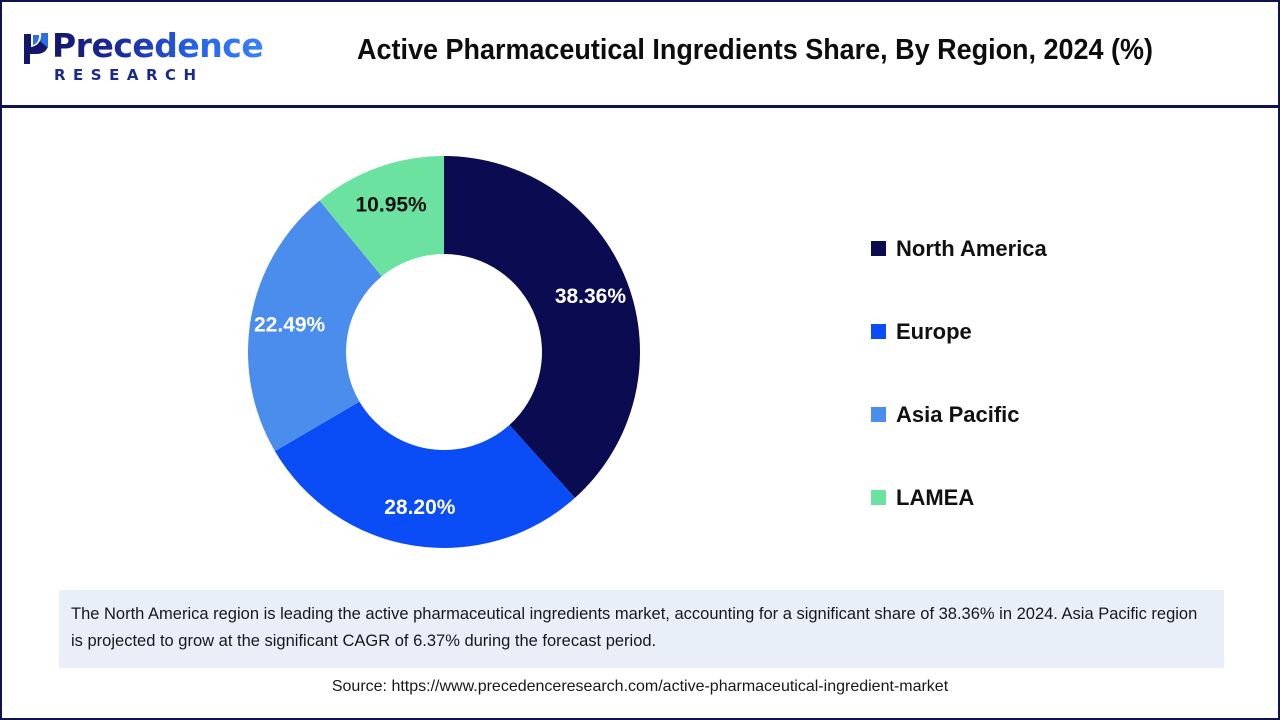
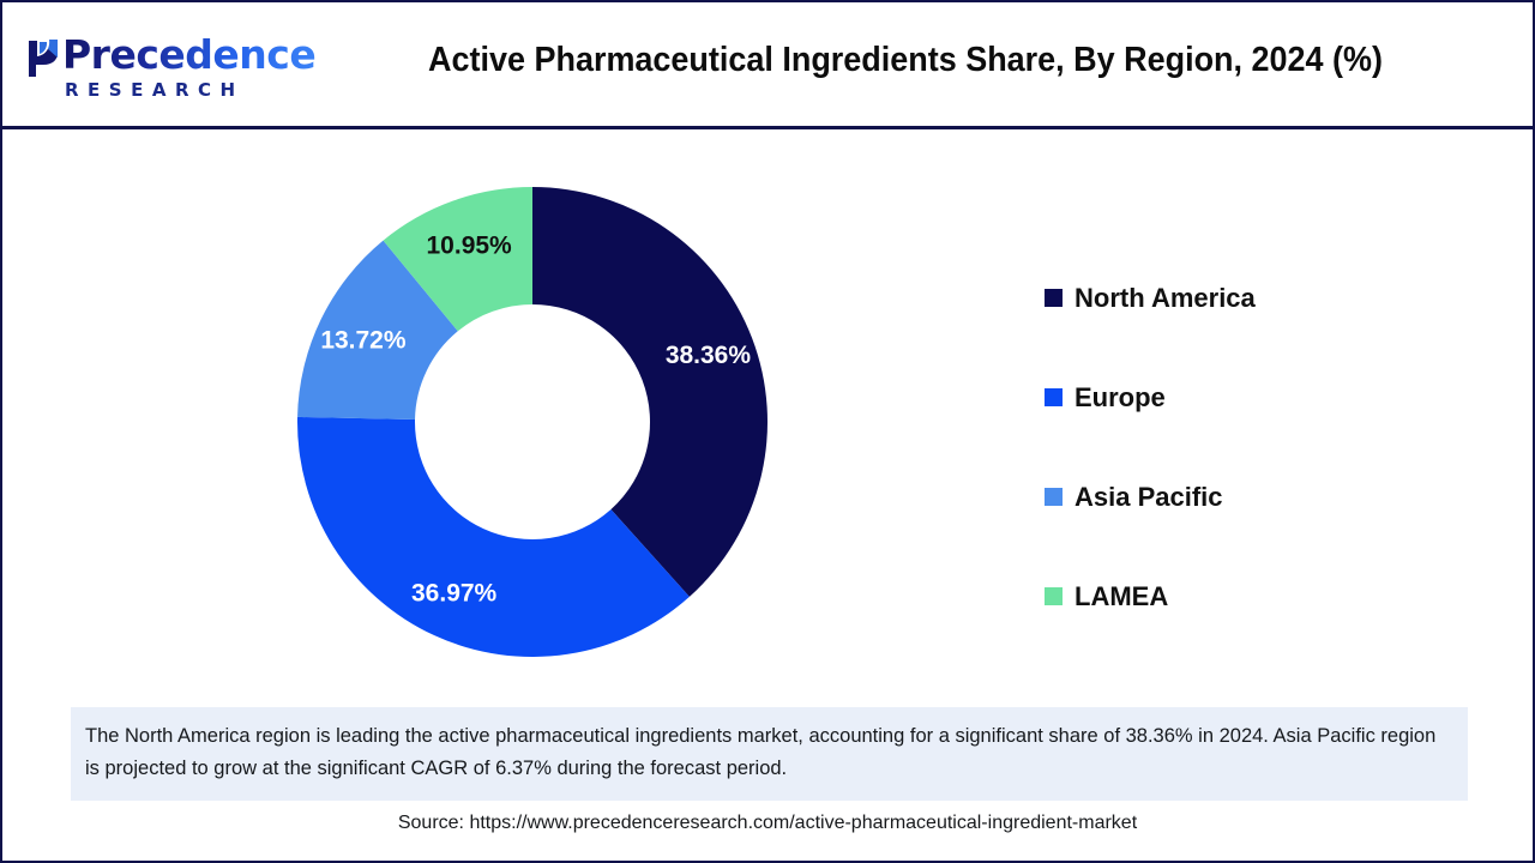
Europe: 28.20% -> 36.97%
Asia Pacific: 22.49% -> 13.72%
